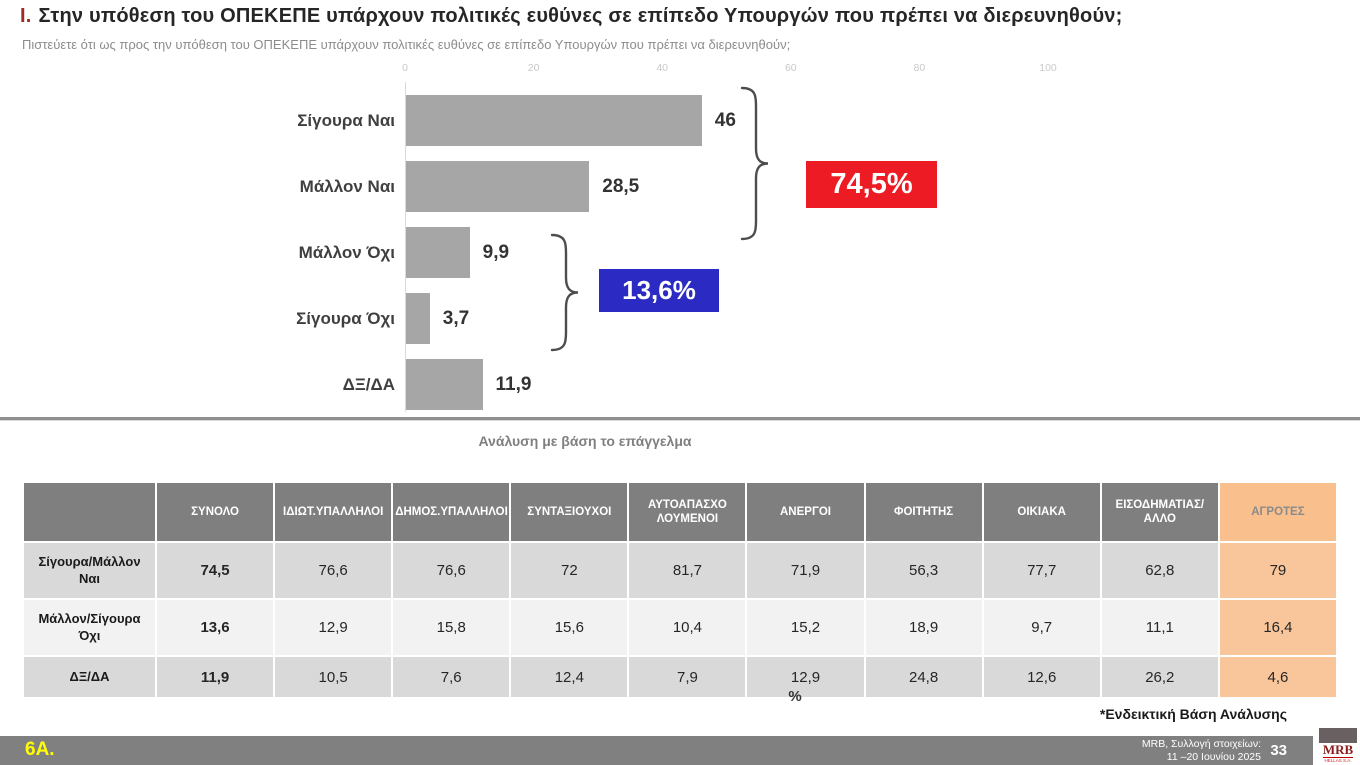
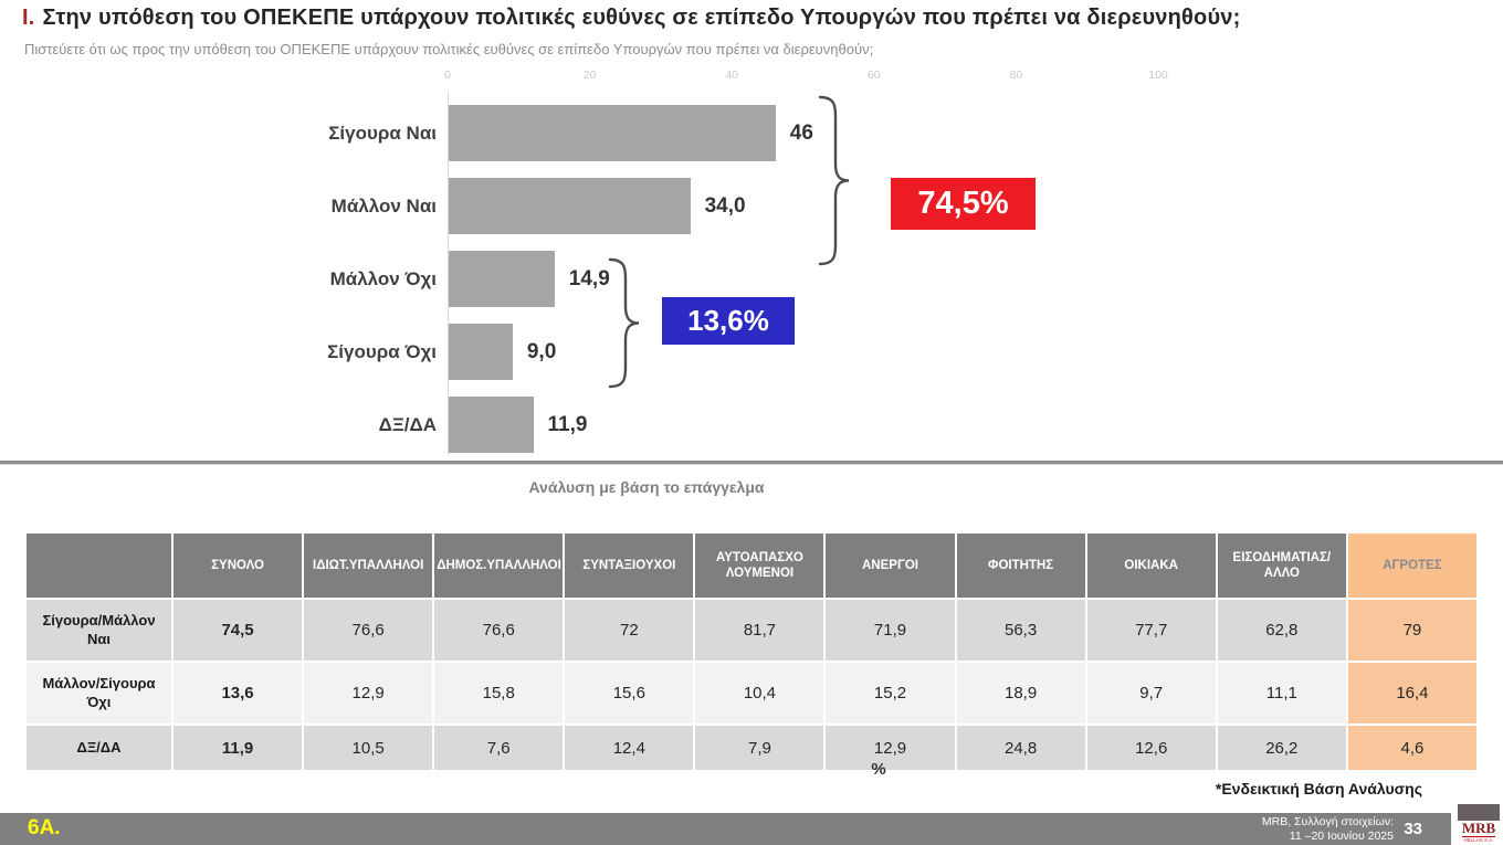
Μάλλον Ναι: 28,5 -> 34,0
Μάλλον Όχι: 9,9 -> 14,9
Σίγουρα Όχι: 3,7 -> 9,0
